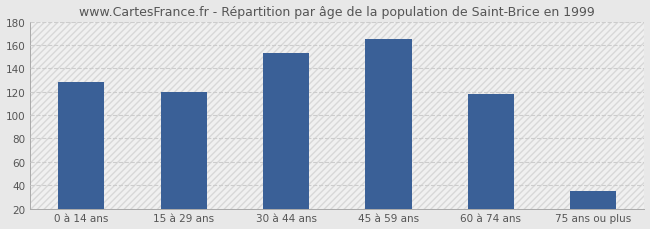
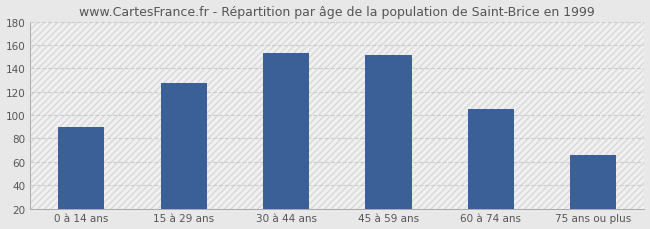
0 à 14 ans: 128 -> 90
15 à 29 ans: 120 -> 127
45 à 59 ans: 165 -> 151
60 à 74 ans: 118 -> 105
75 ans ou plus: 35 -> 66
